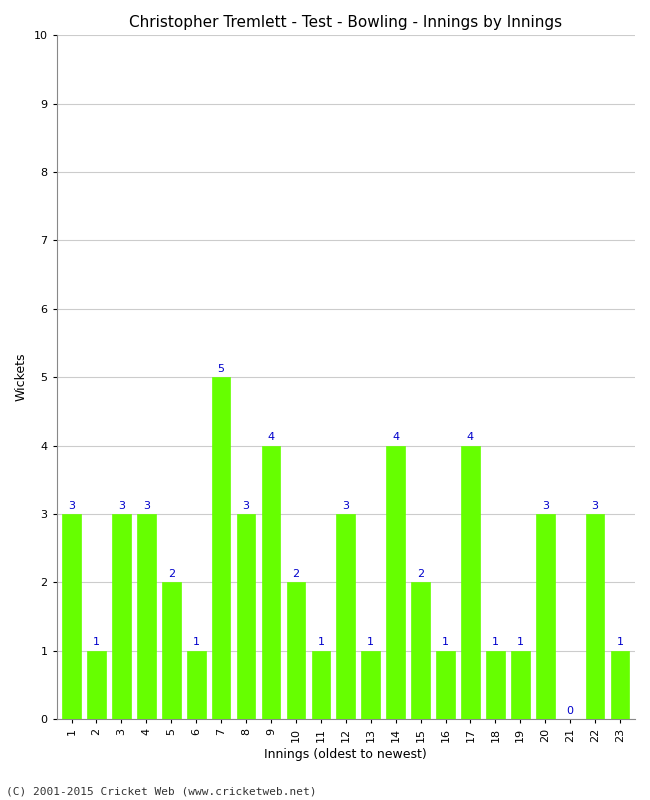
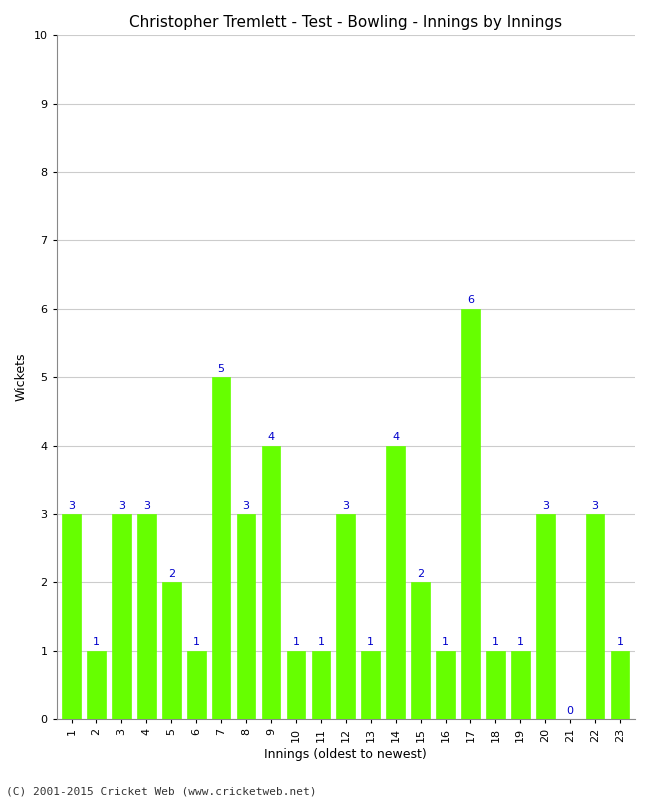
10: 2 -> 1
17: 4 -> 6
